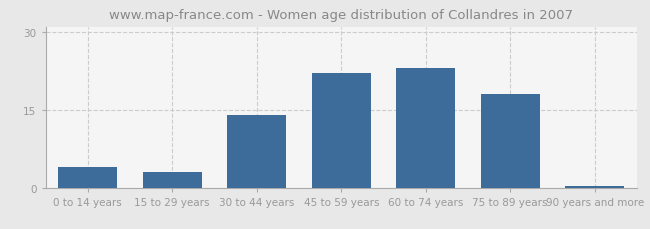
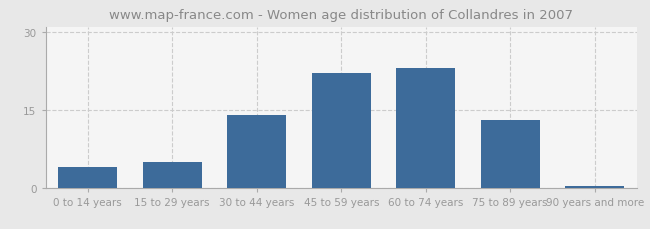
15 to 29 years: 3.0 -> 5.0
75 to 89 years: 18.0 -> 13.0
